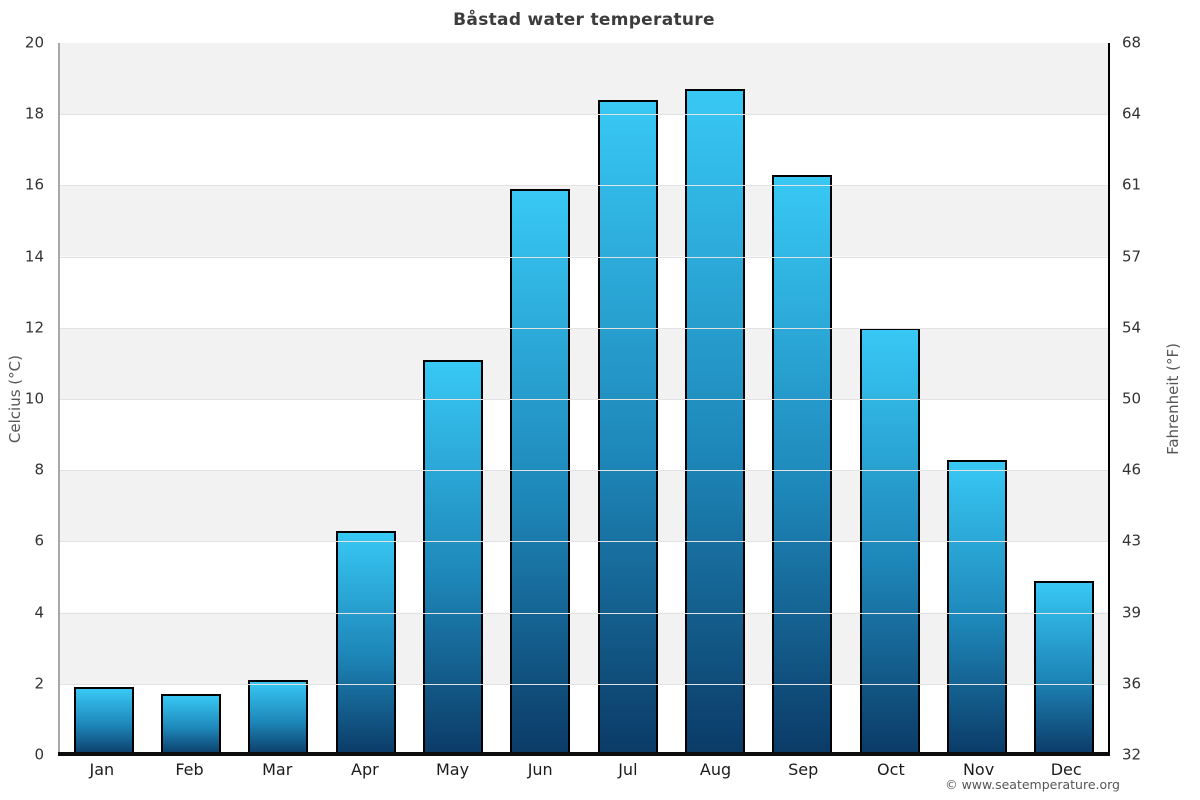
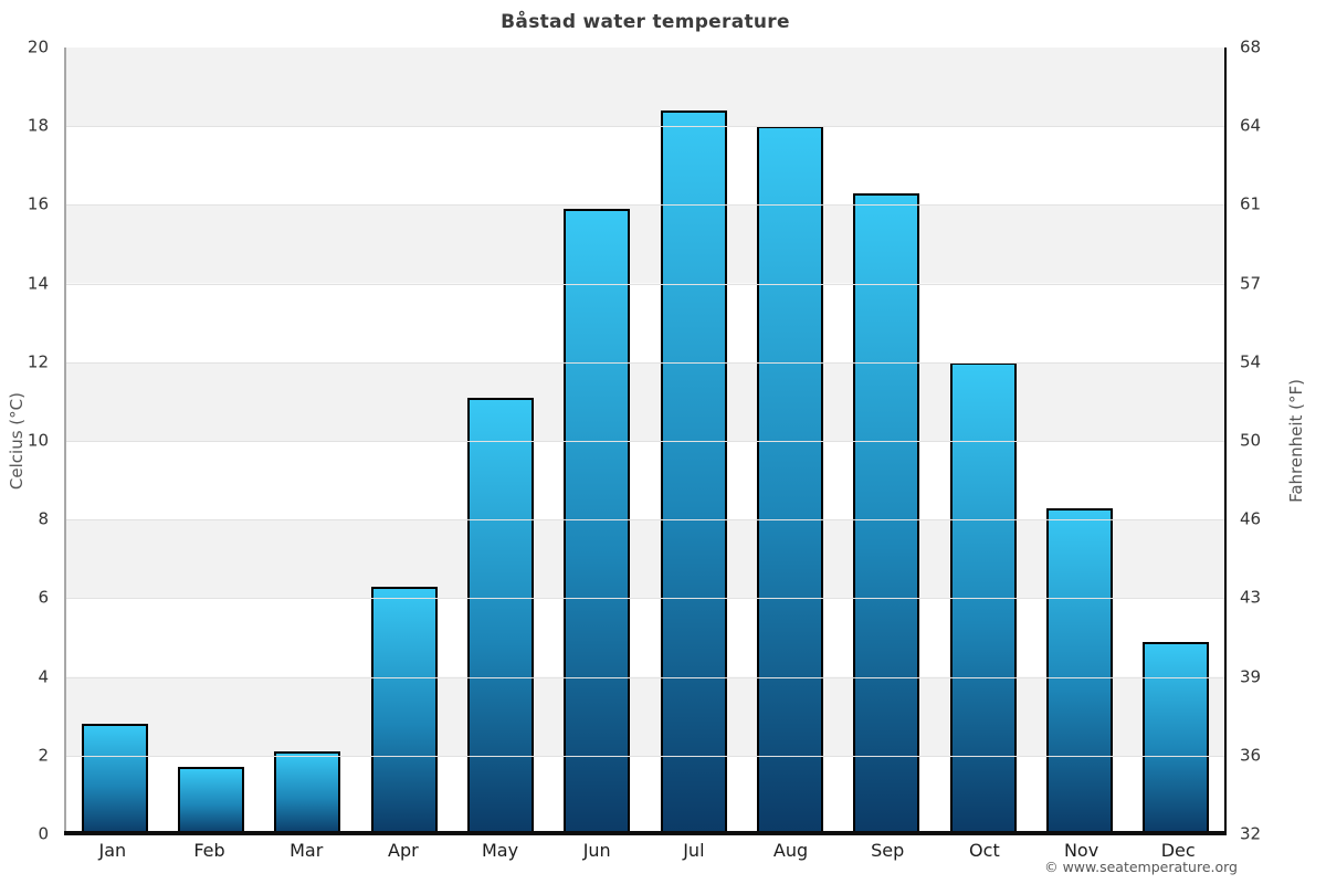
Jan: 1.9 -> 2.8
Aug: 18.7 -> 18.0
